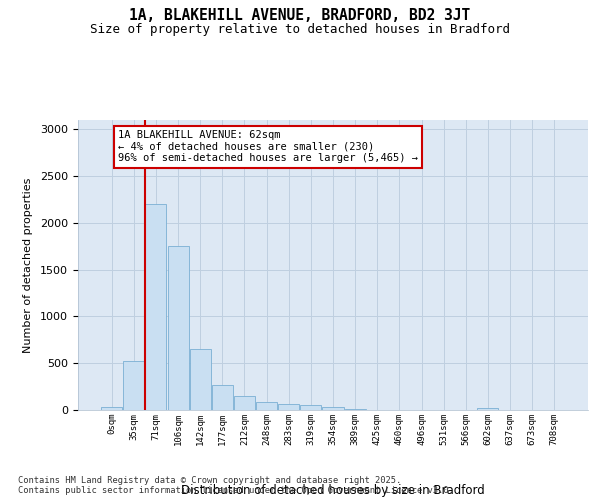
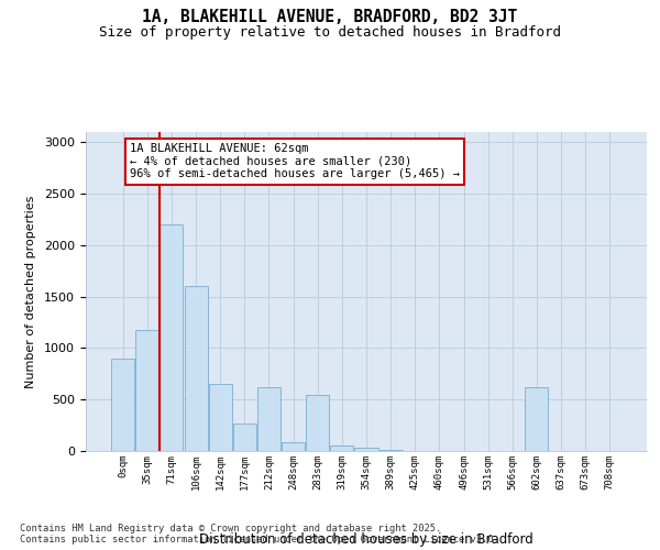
0sqm: 30 -> 900
35sqm: 520 -> 1180
106sqm: 1750 -> 1600
212sqm: 150 -> 620
283sqm: 60 -> 540
602sqm: 20 -> 620
